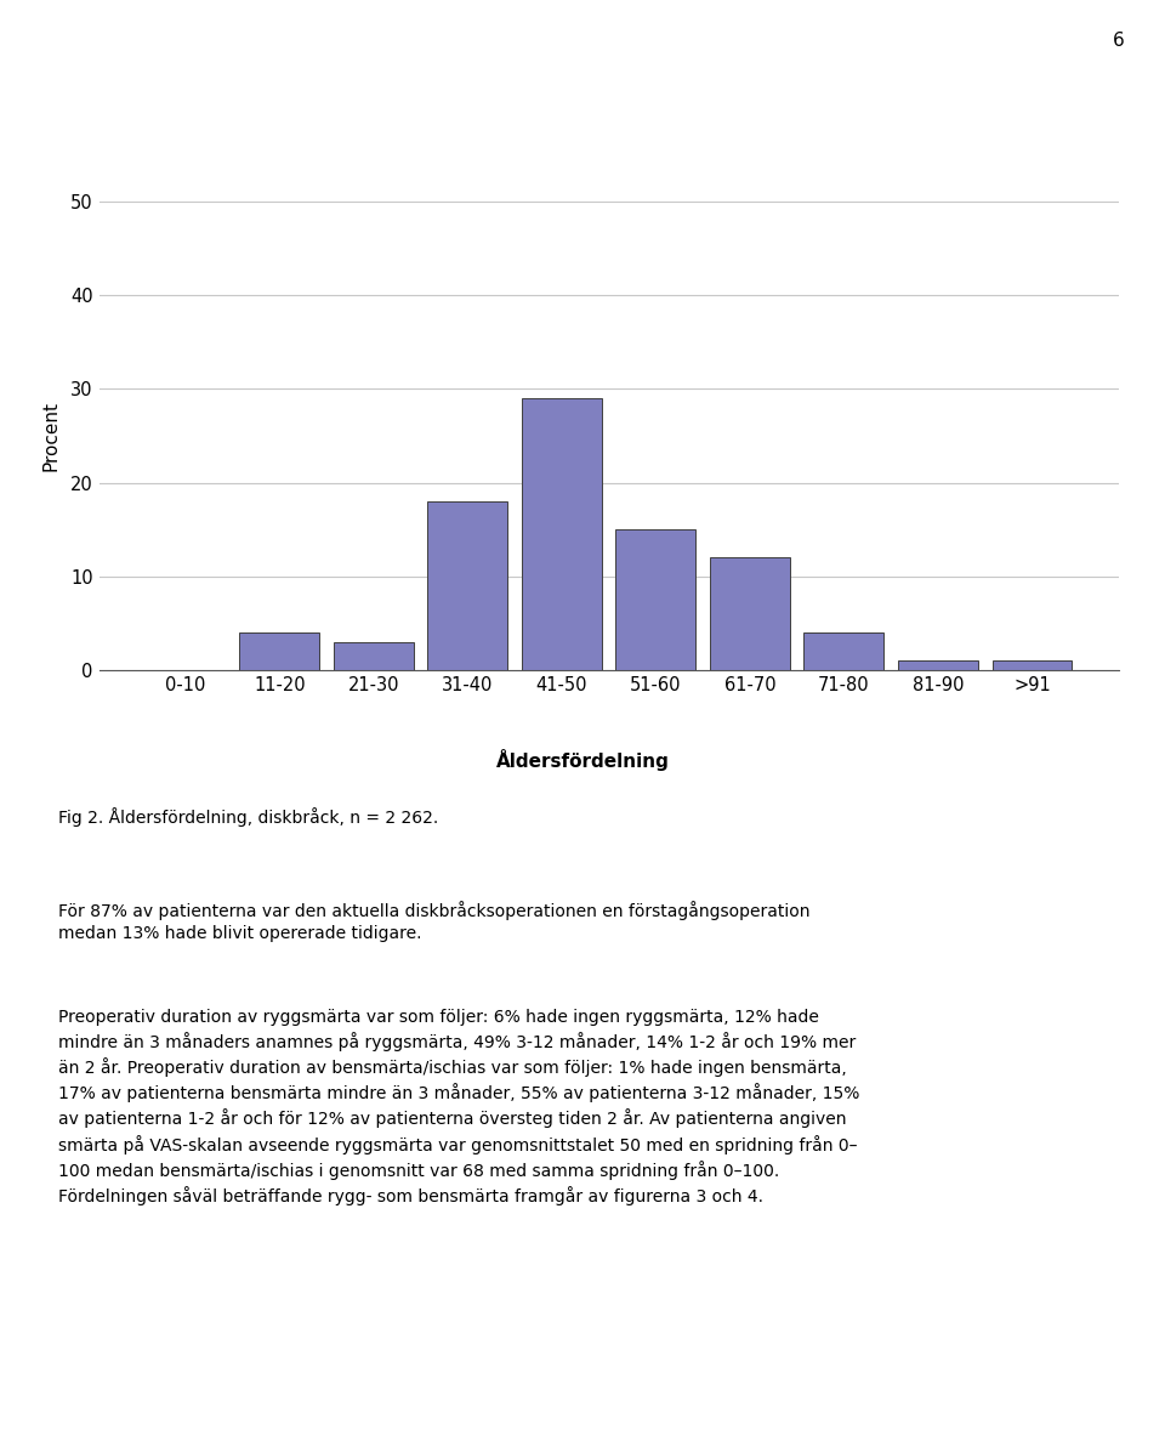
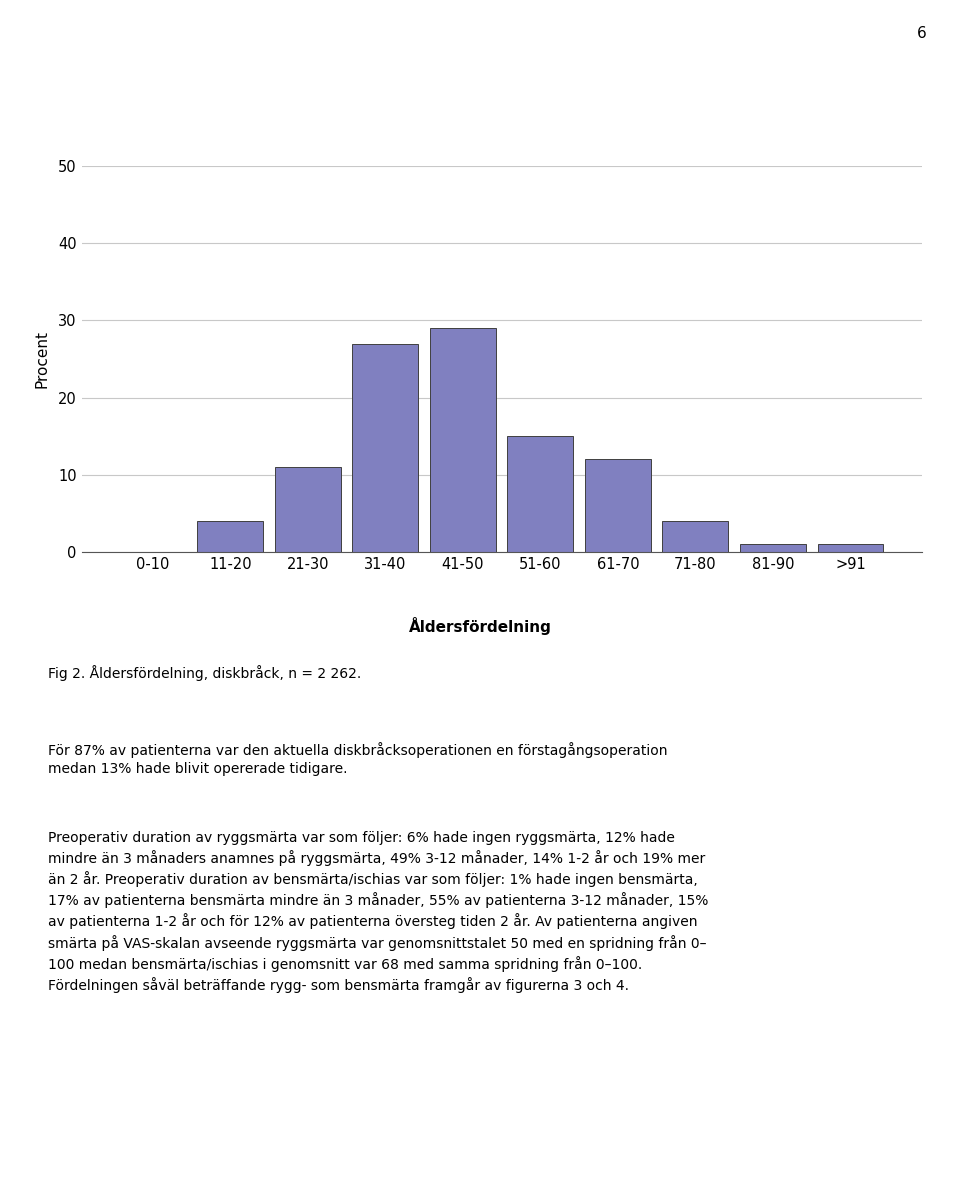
21-30: 3 -> 11
31-40: 18 -> 27
